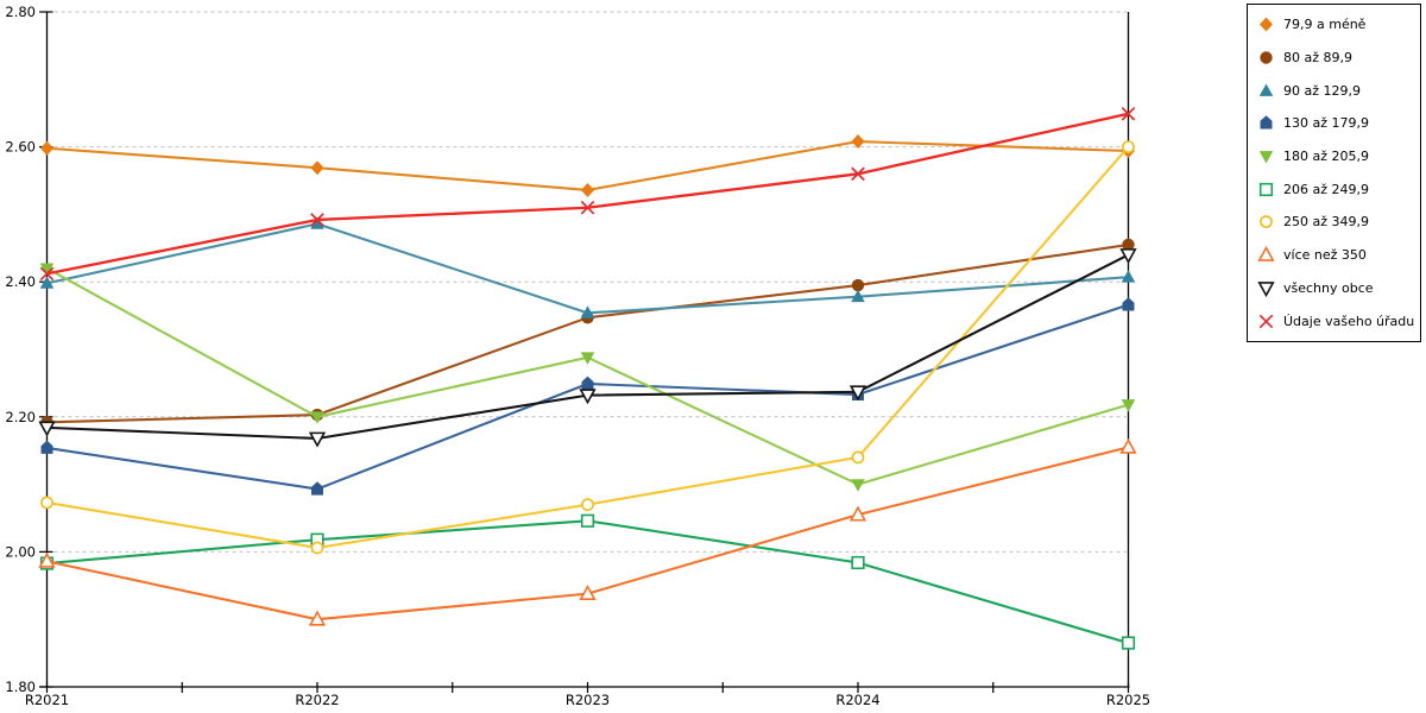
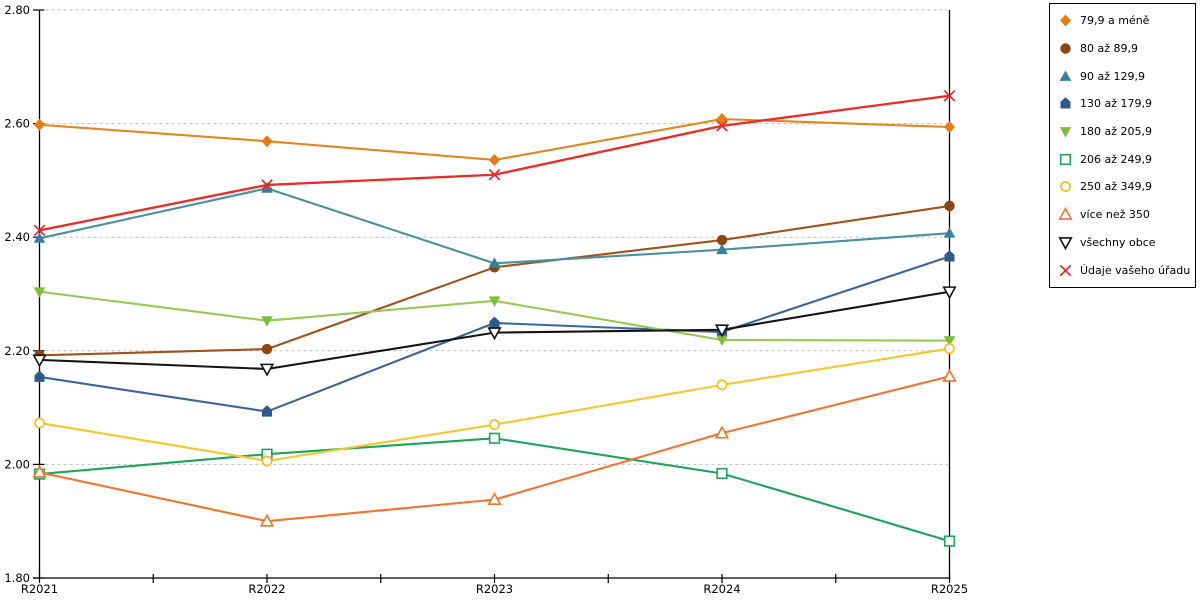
180 až 205,9/R2021: 2.42 -> 2.30
180 až 205,9/R2022: 2.20 -> 2.25
180 až 205,9/R2024: 2.10 -> 2.22
Údaje vašeho úřadu/R2024: 2.56 -> 2.60
250 až 349,9/R2025: 2.60 -> 2.20
všechny obce/R2025: 2.44 -> 2.30
